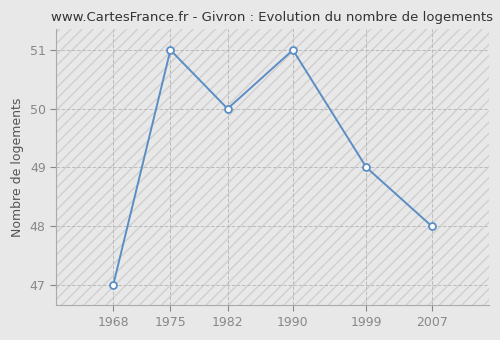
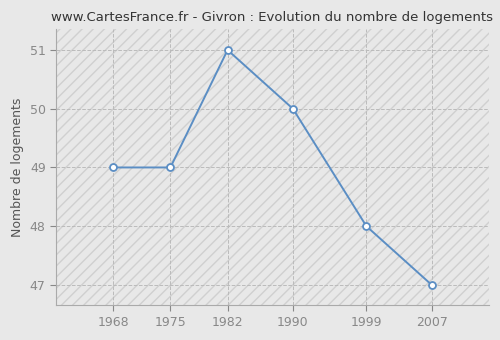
1968: 47 -> 49
1975: 51 -> 49
1982: 50 -> 51
1990: 51 -> 50
1999: 49 -> 48
2007: 48 -> 47
